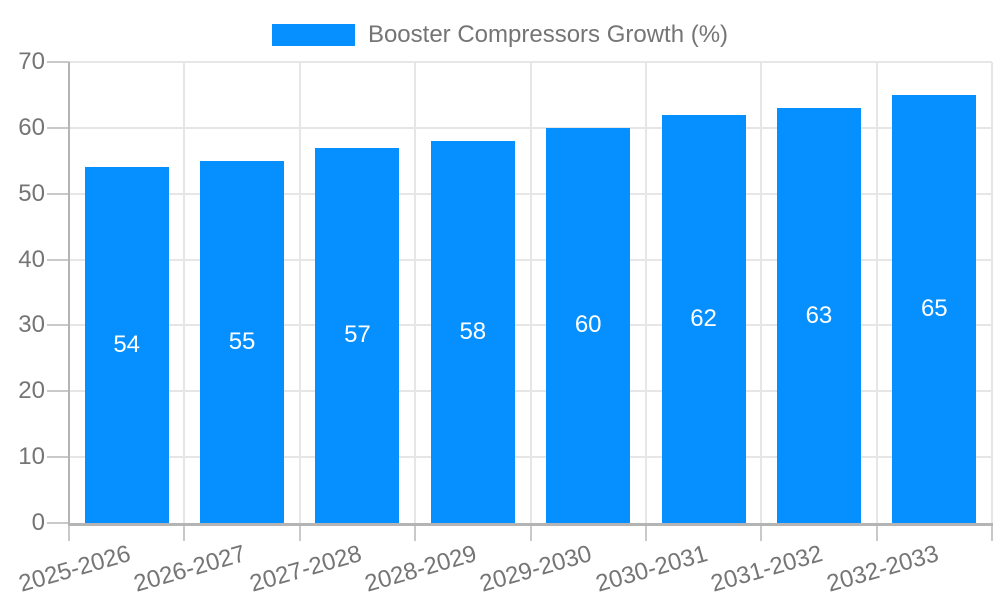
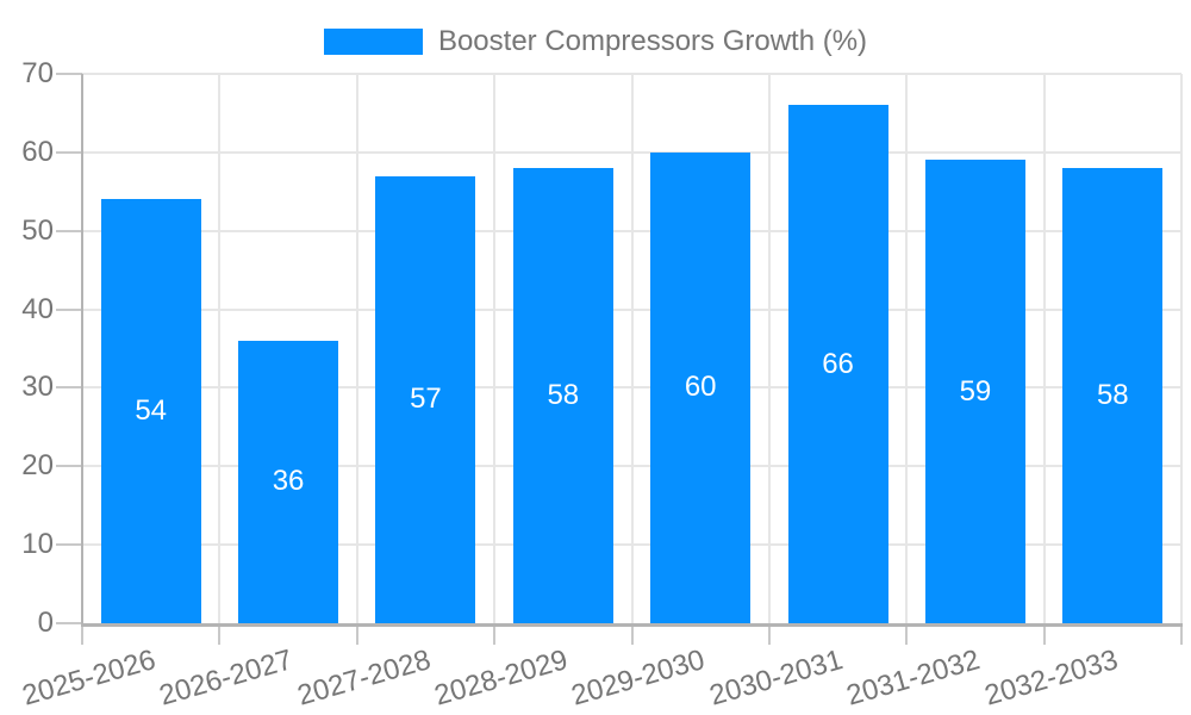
2026-2027: 55 -> 36
2030-2031: 62 -> 66
2031-2032: 63 -> 59
2032-2033: 65 -> 58
